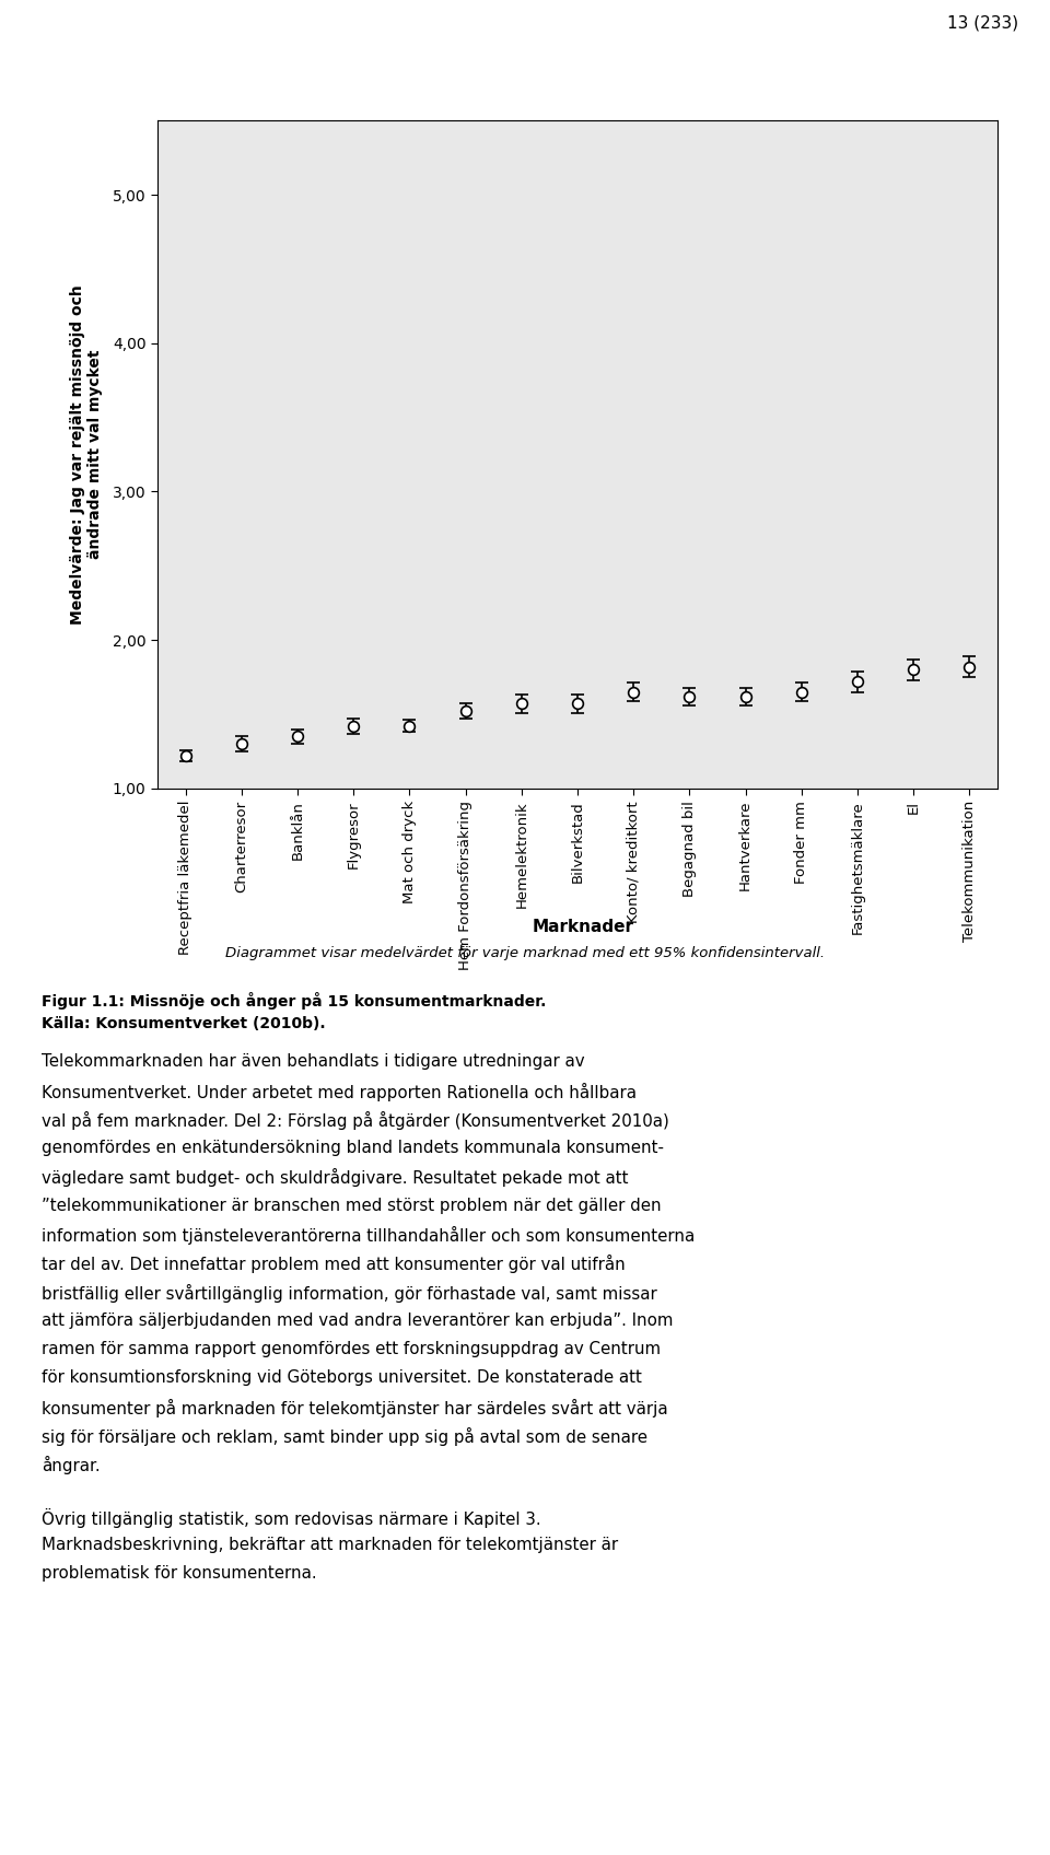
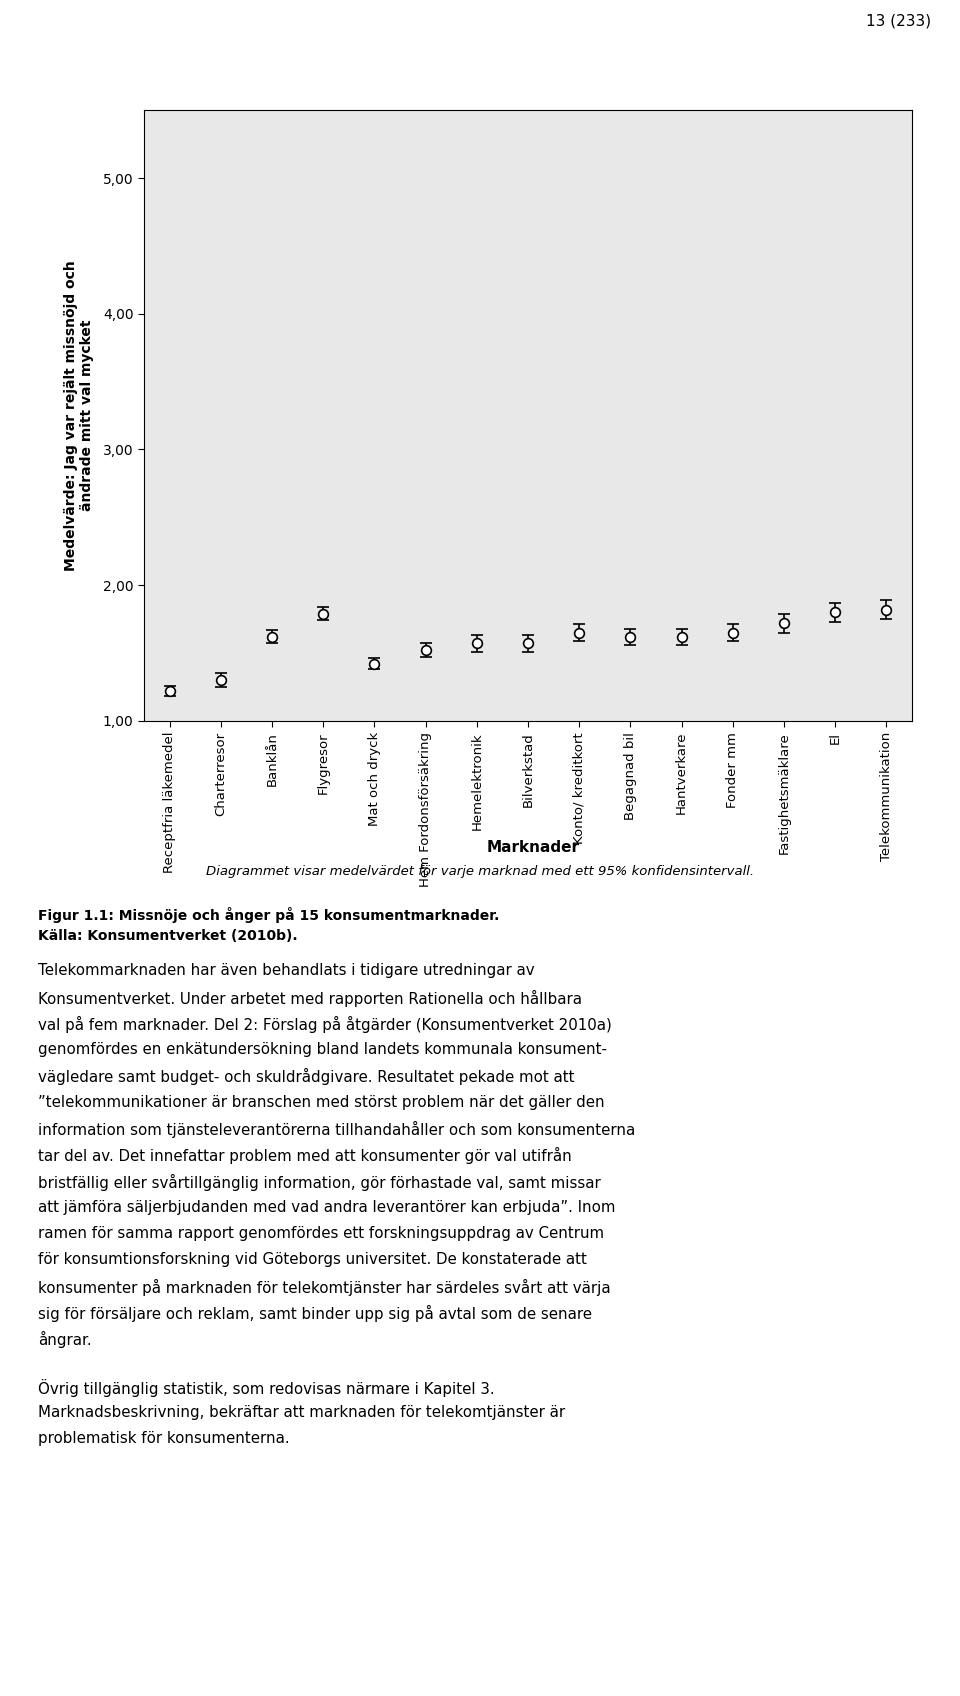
Banklån: 1,35 -> 1,62
Flygresor: 1,42 -> 1,79
